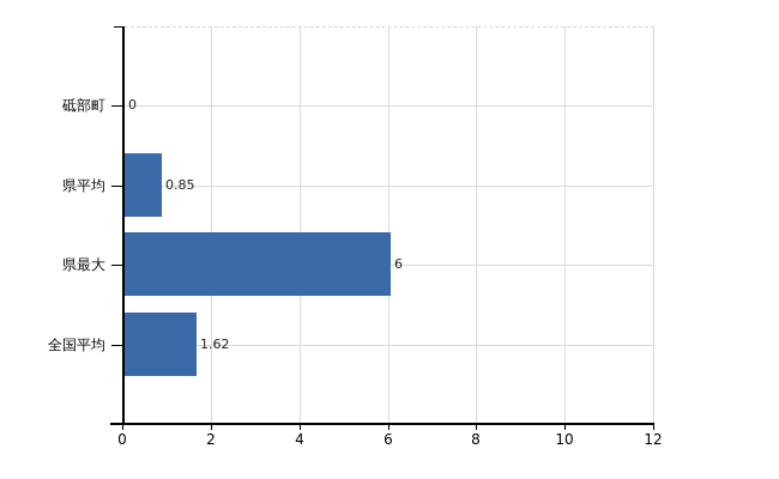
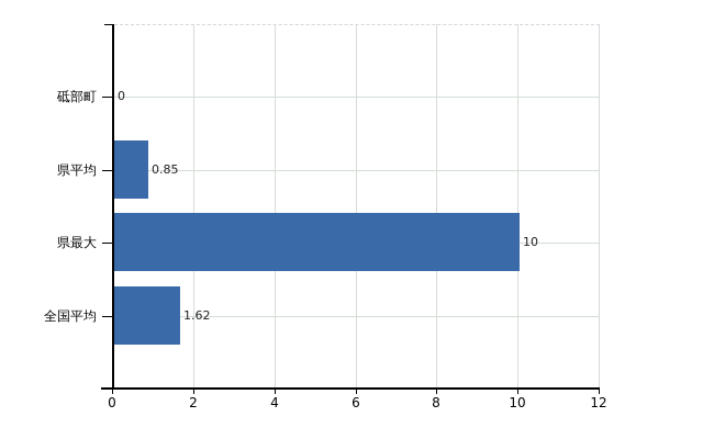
県最大: 6 -> 10
